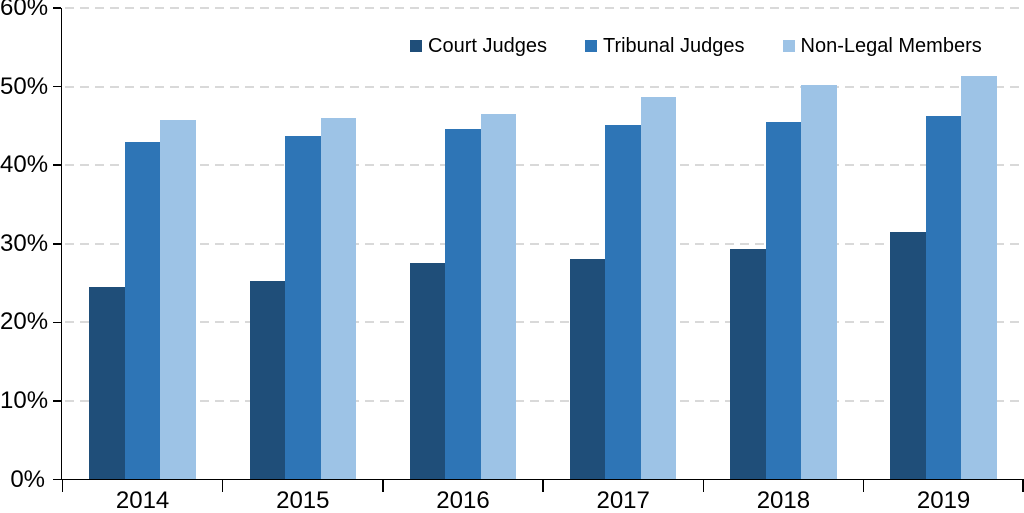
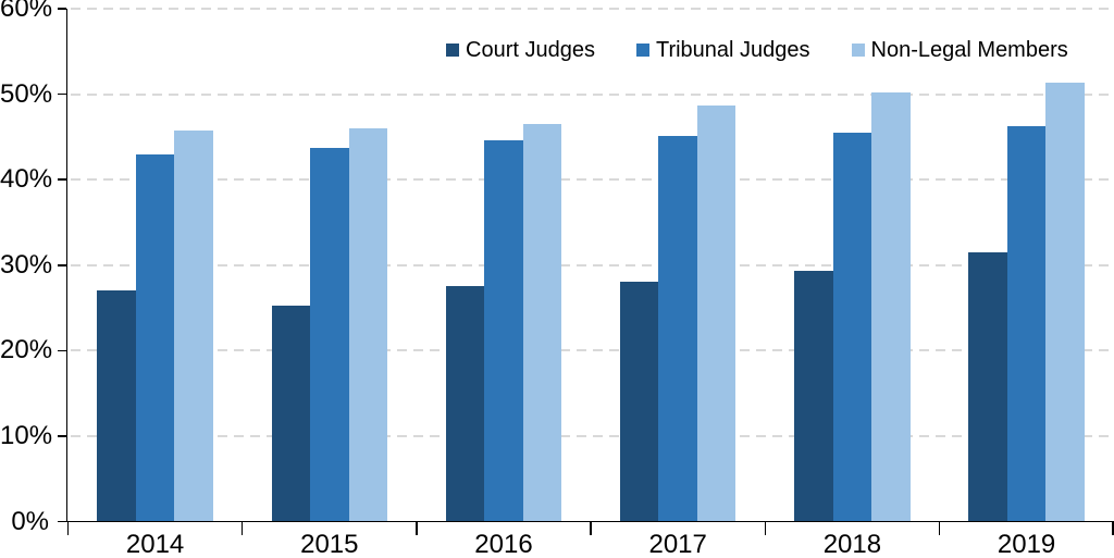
Court Judges/2014: 24% -> 27%
